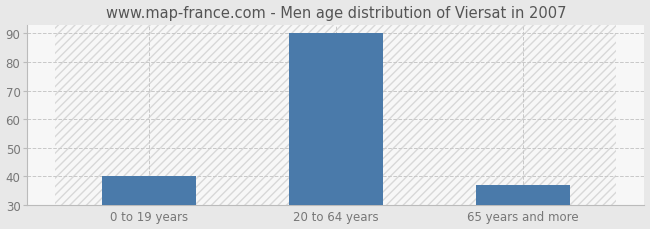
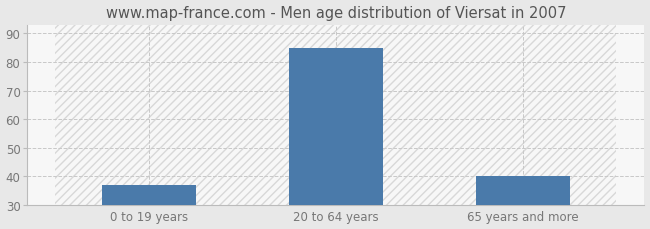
0 to 19 years: 40 -> 37
20 to 64 years: 90 -> 85
65 years and more: 37 -> 40
